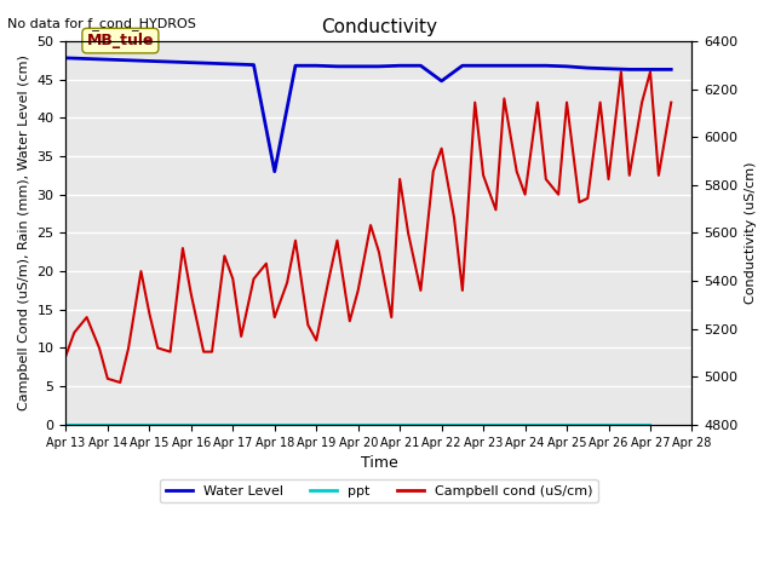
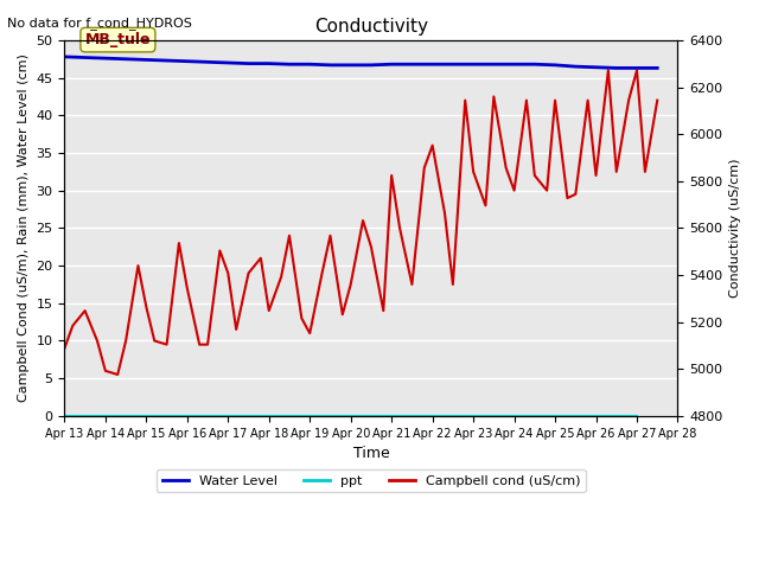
Water Level/Apr 18: 33.0 -> 46.9
Water Level/Apr 22: 44.8 -> 46.8
